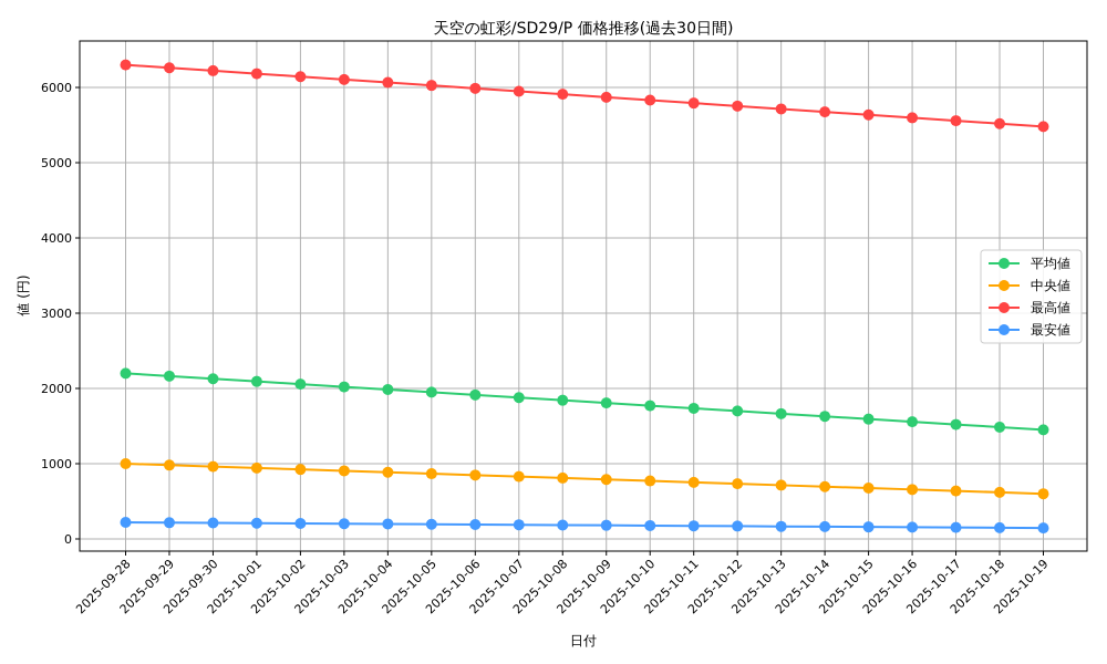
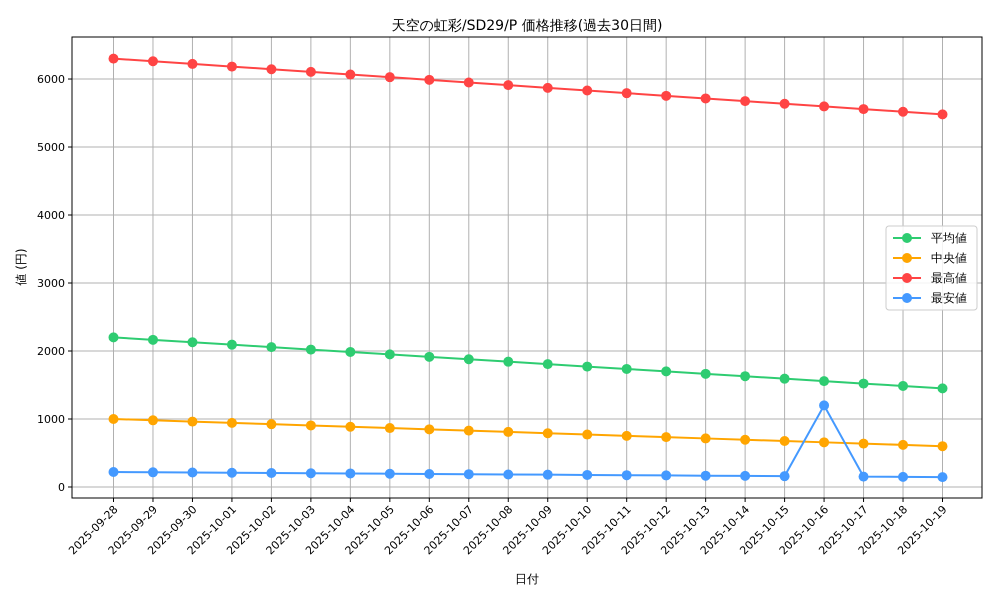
最安値/2025-10-16: 200 -> 1200
